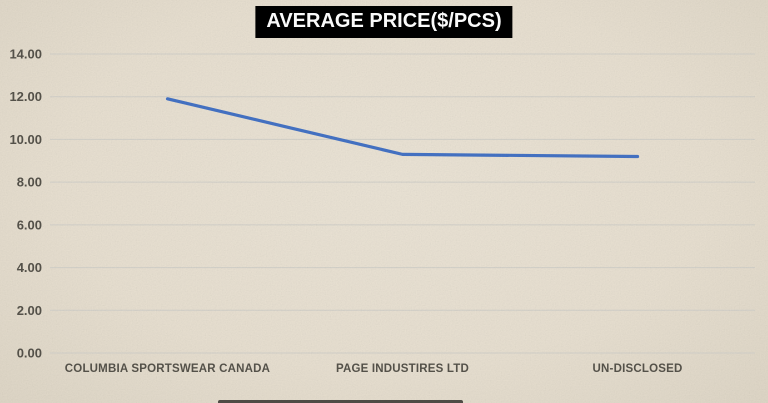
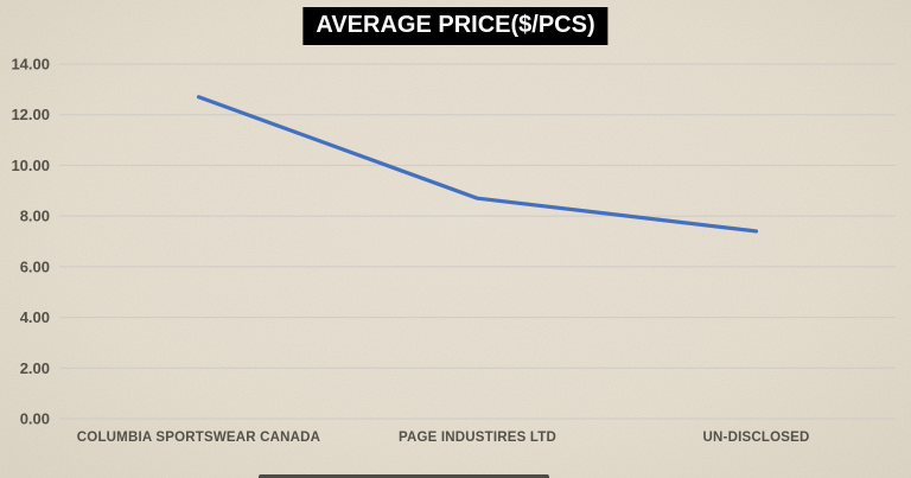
COLUMBIA SPORTSWEAR CANADA: 11.9 -> 12.7
PAGE INDUSTIRES LTD: 9.3 -> 8.7
UN-DISCLOSED: 9.2 -> 7.4
